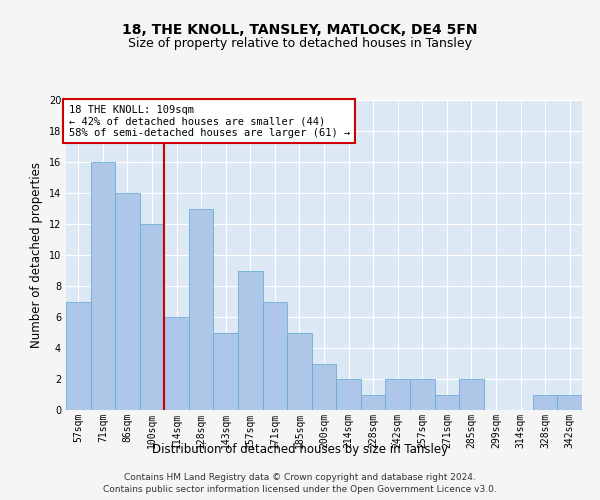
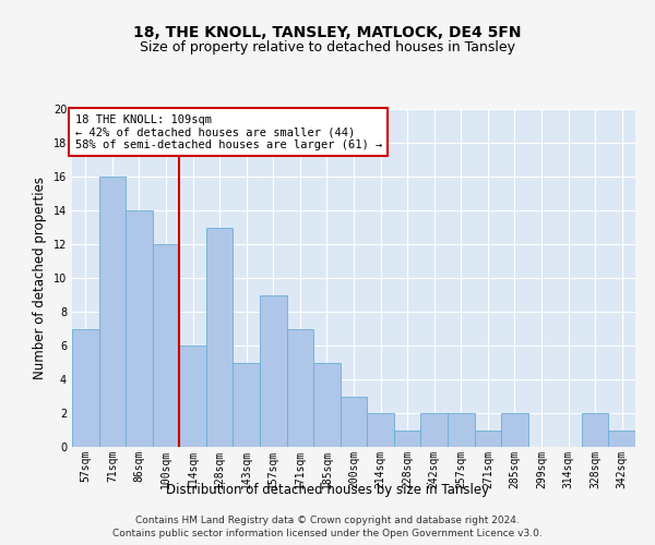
328sqm: 1 -> 2
